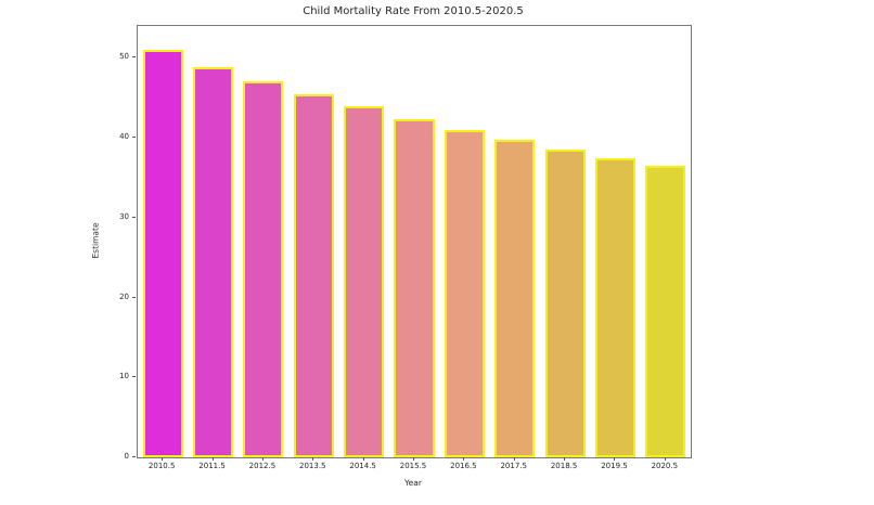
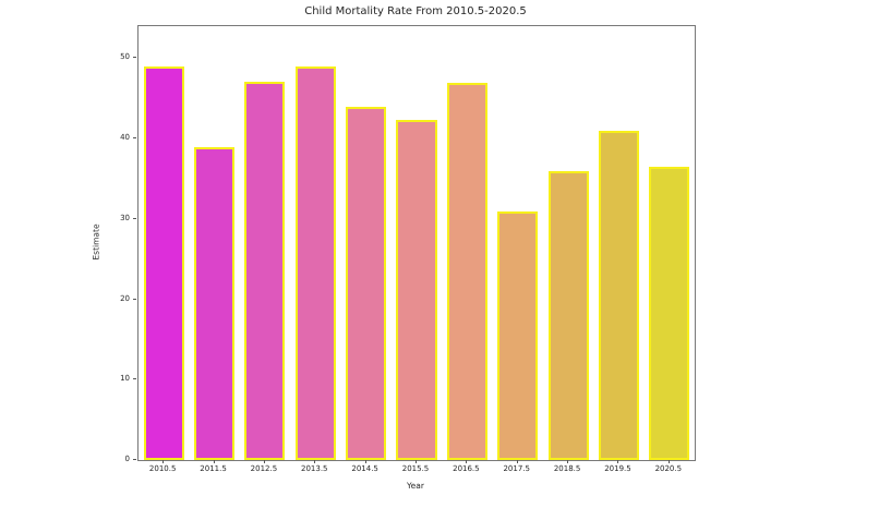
2010.5: 51 -> 49
2011.5: 49 -> 39
2013.5: 45 -> 49
2016.5: 41 -> 47
2017.5: 40 -> 31
2018.5: 38 -> 36
2019.5: 37 -> 41
